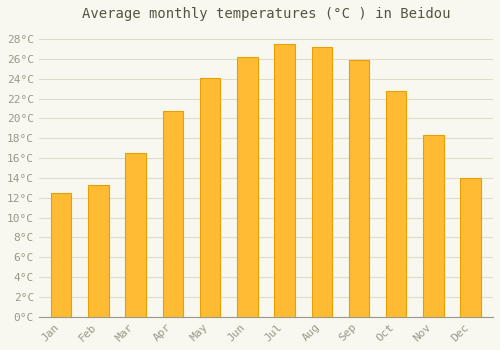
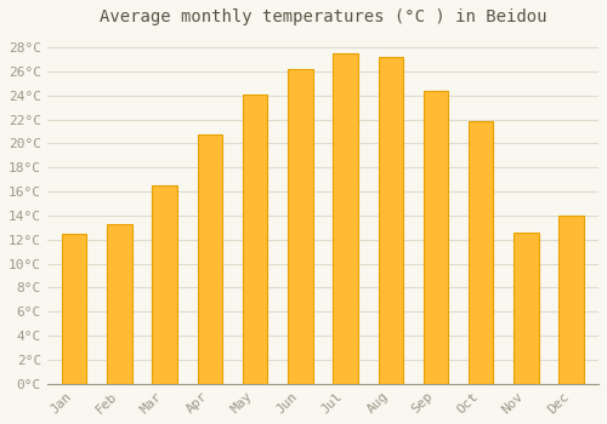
Sep: 25.9°C -> 24.4°C
Oct: 22.8°C -> 21.8°C
Nov: 18.3°C -> 12.6°C
